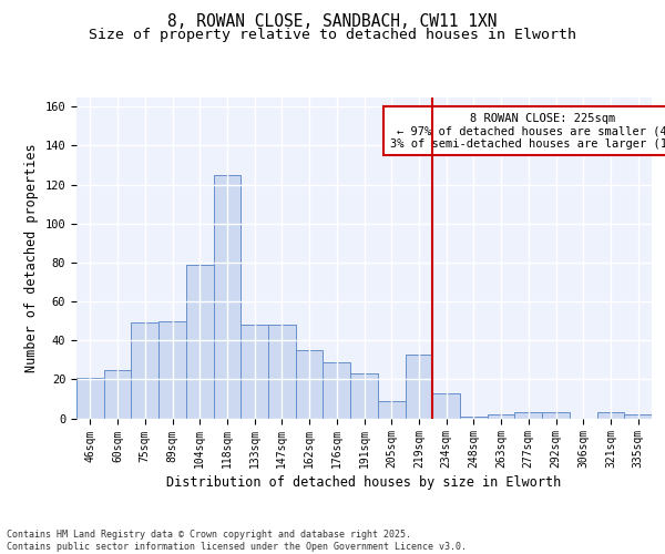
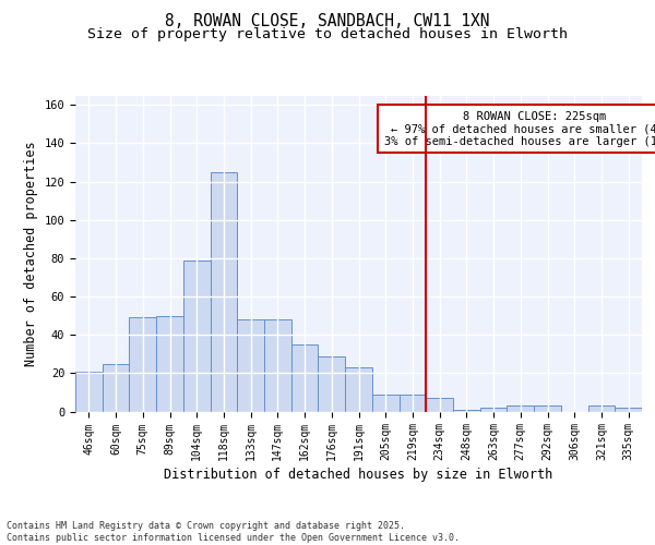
219sqm: 33 -> 9
234sqm: 13 -> 7
